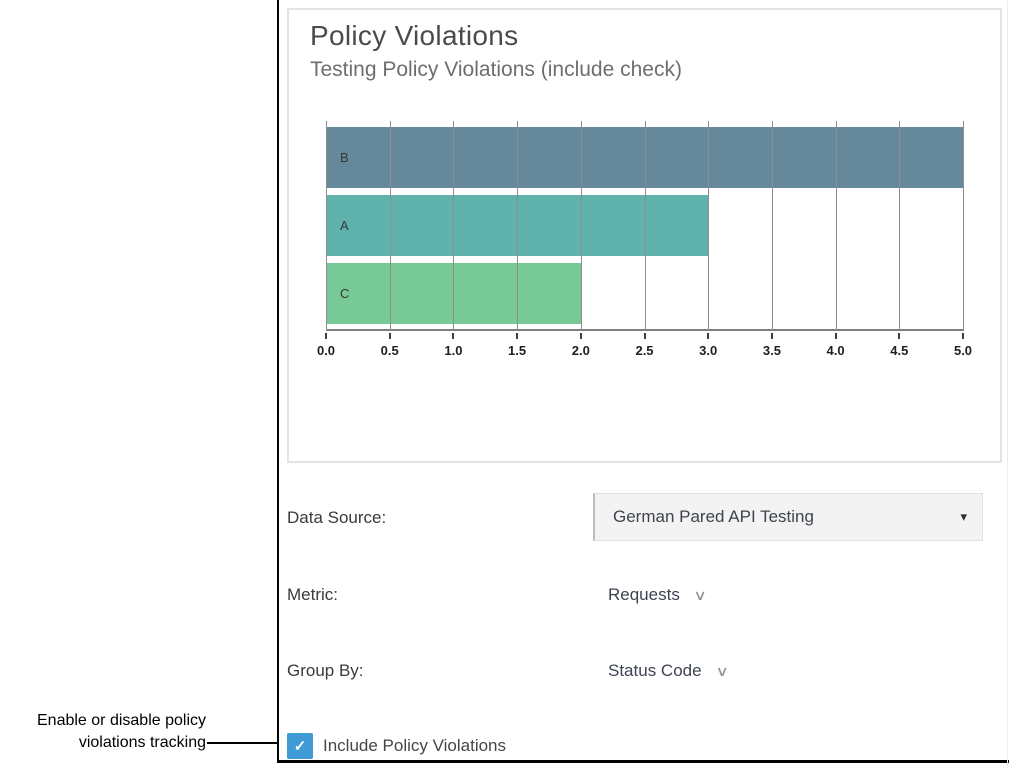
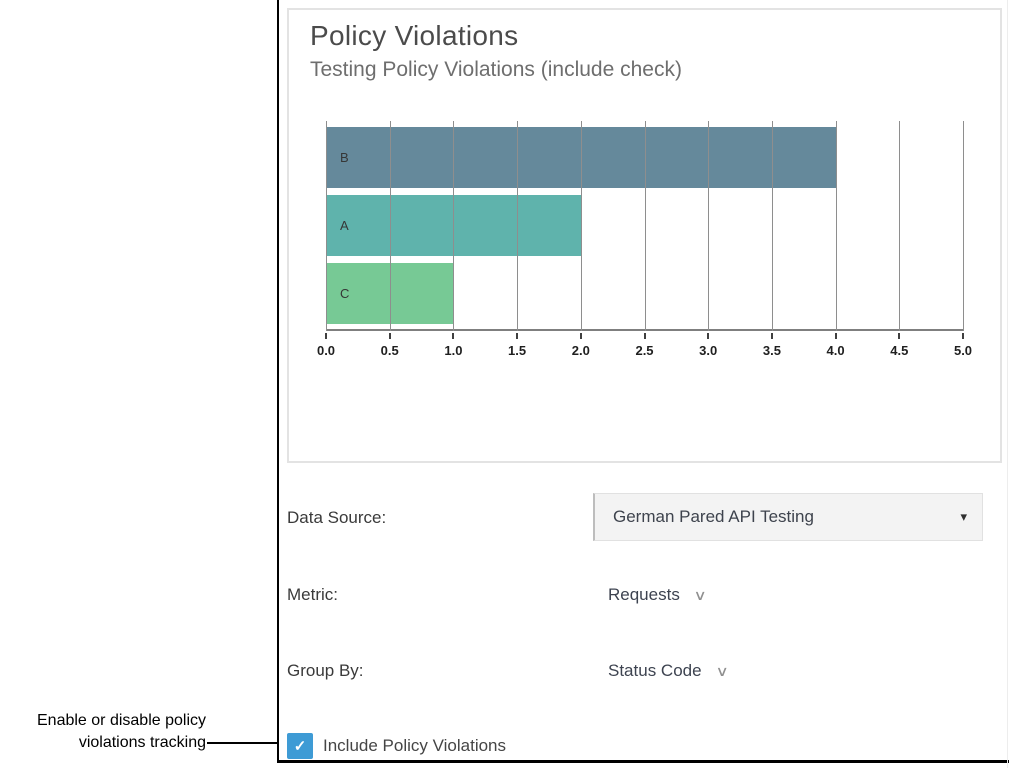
B: 5 -> 4
A: 3 -> 2
C: 2 -> 1
